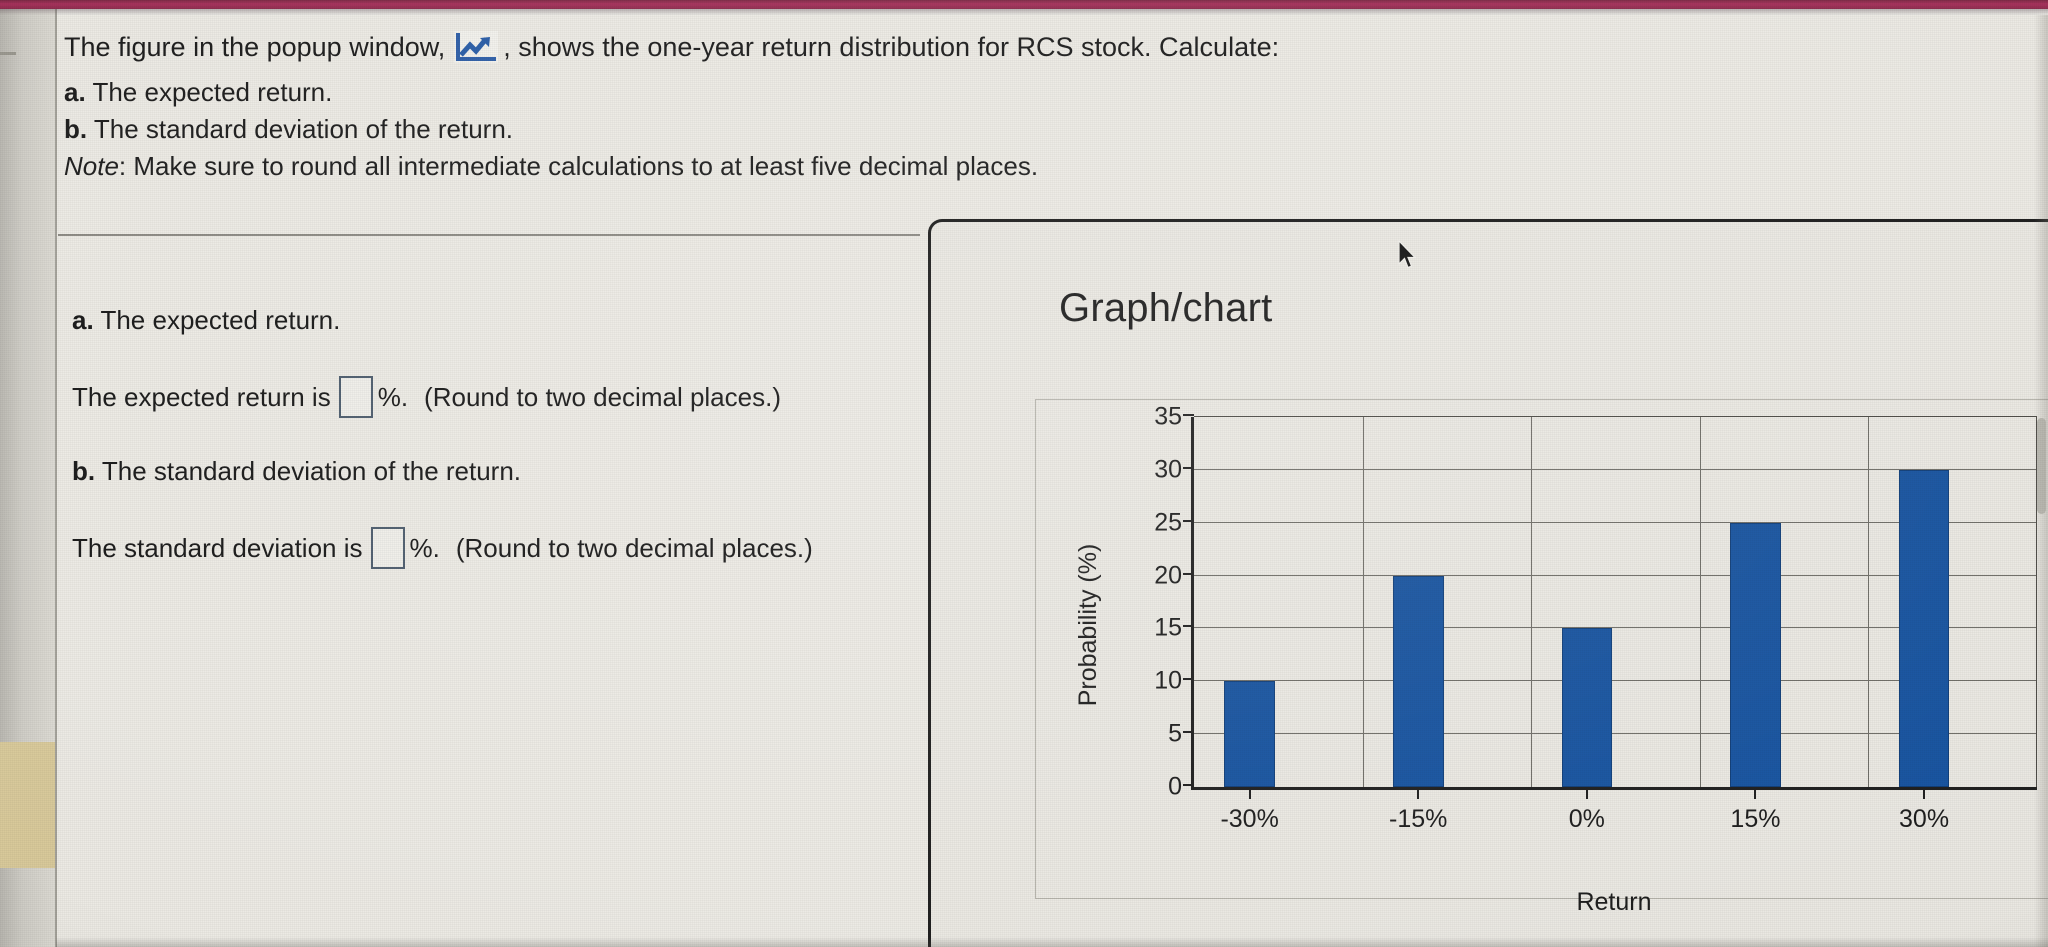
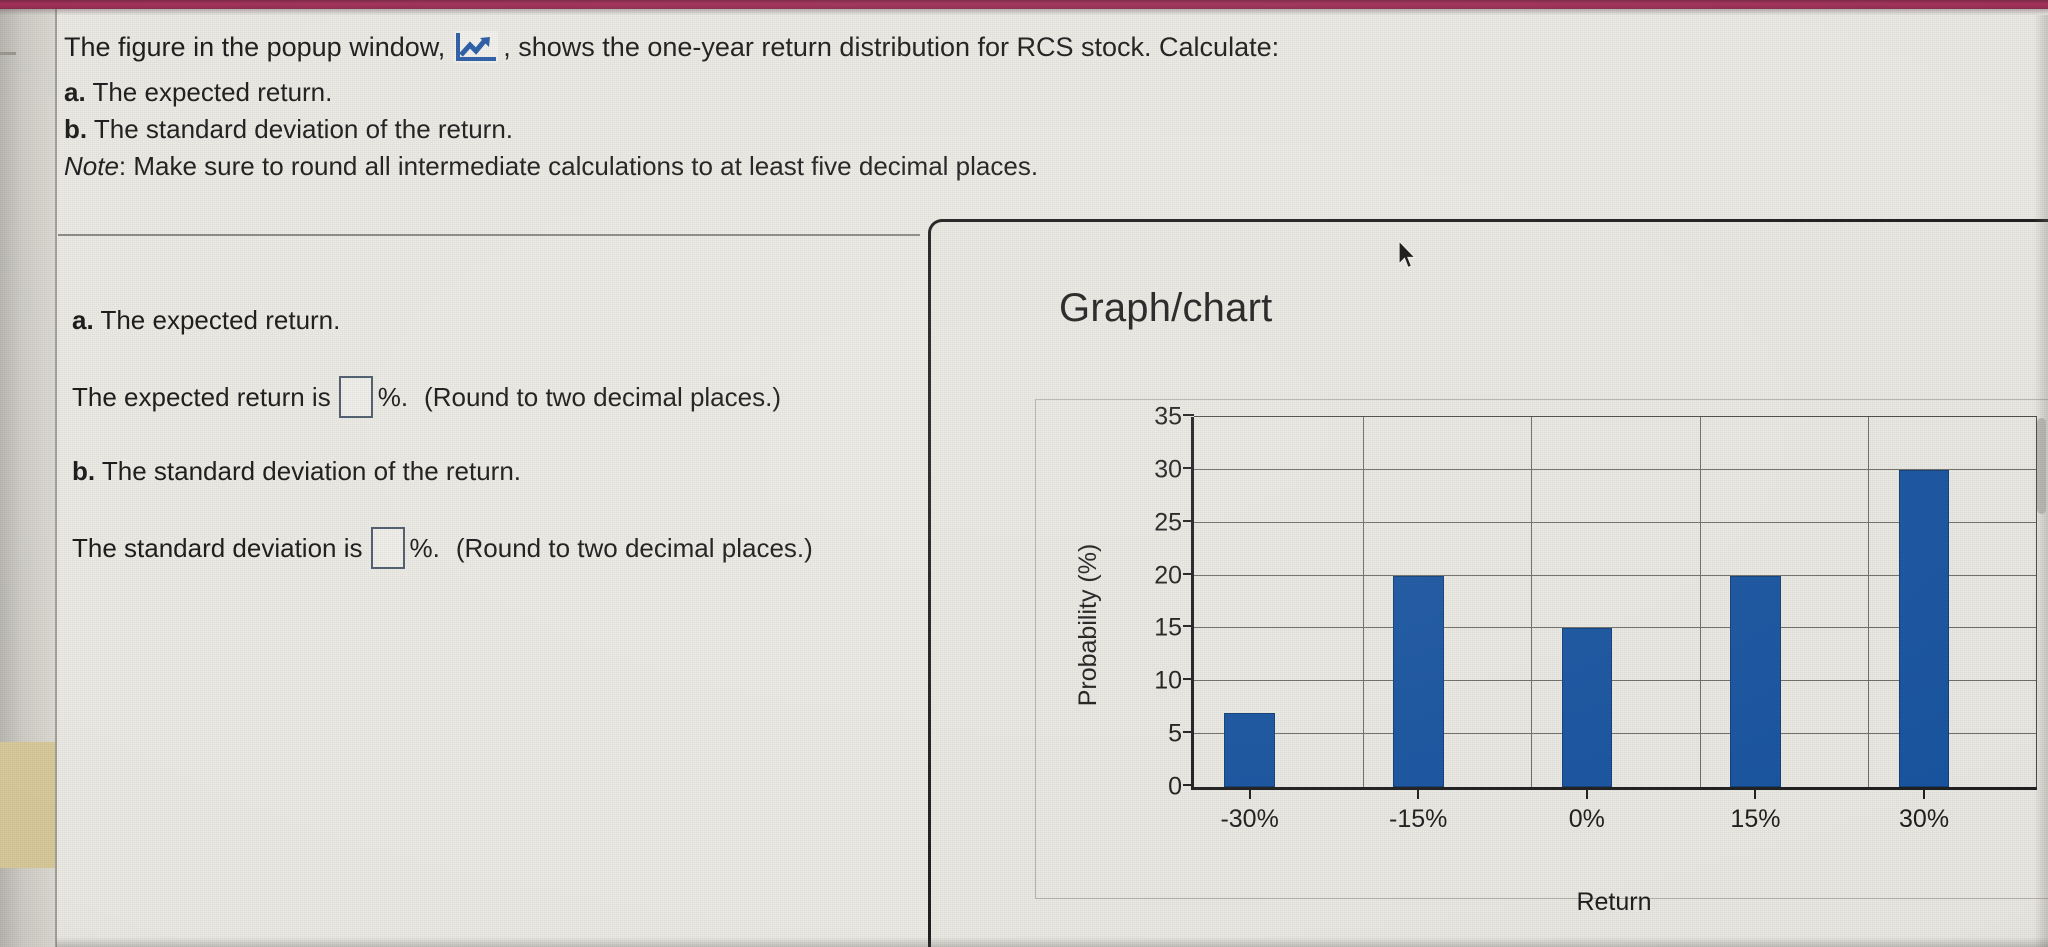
-30%: 10 -> 7
15%: 25 -> 20
